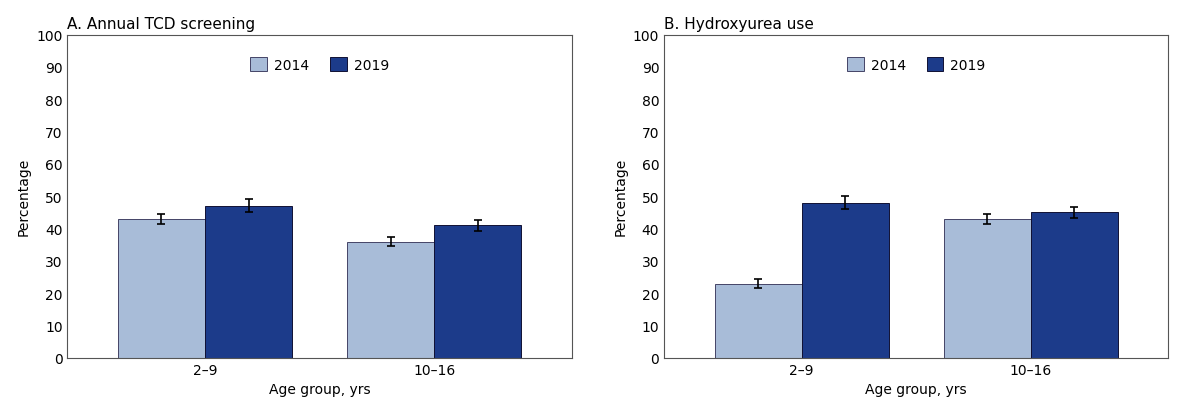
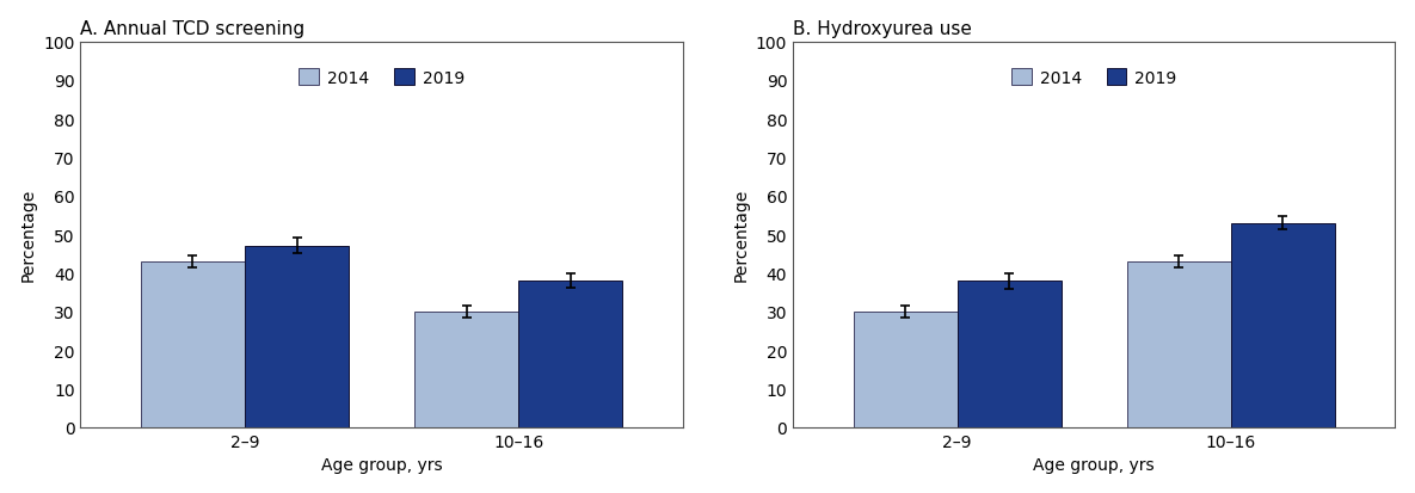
A. Annual TCD screening/2014/10–16: 36 -> 30
A. Annual TCD screening/2019/10–16: 41 -> 38
B. Hydroxyurea use/2014/2–9: 23 -> 30
B. Hydroxyurea use/2019/2–9: 48 -> 38
B. Hydroxyurea use/2019/10–16: 45 -> 53
